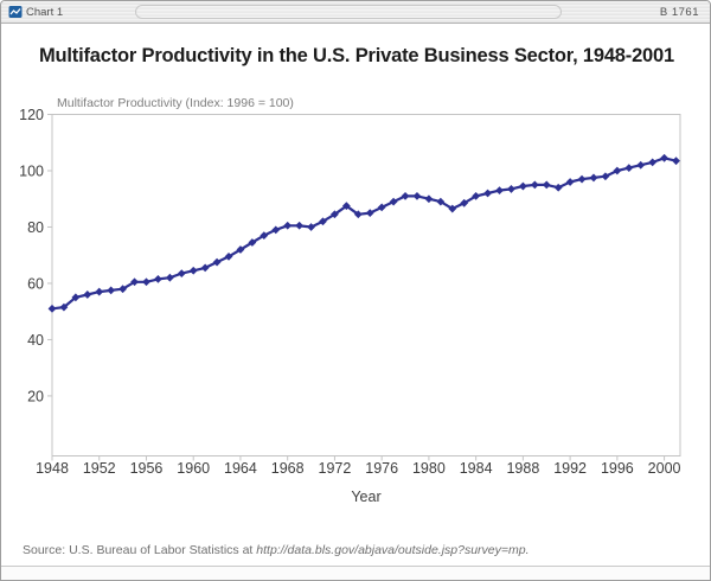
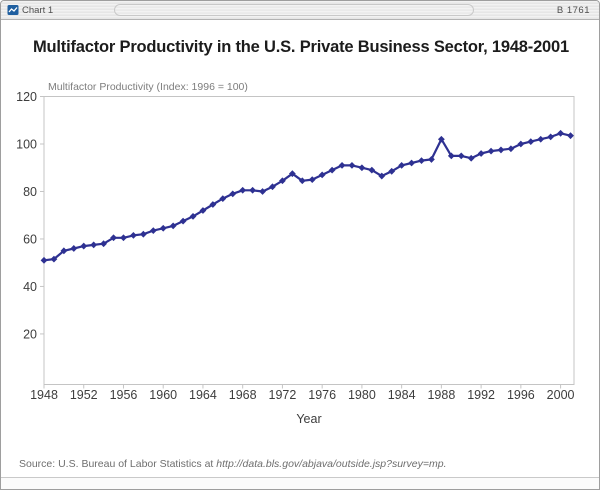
1988: 94 -> 102
